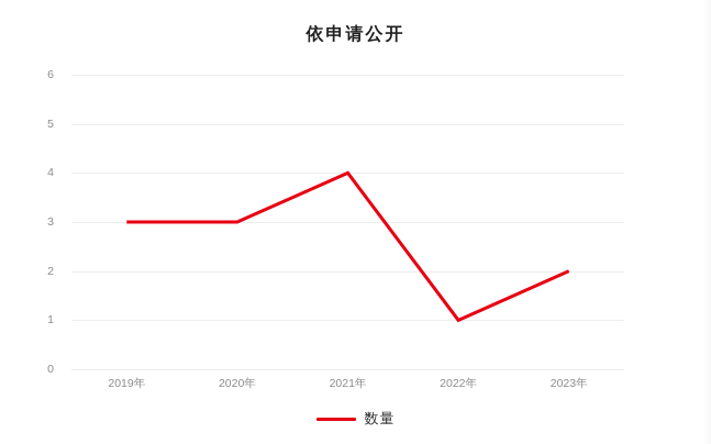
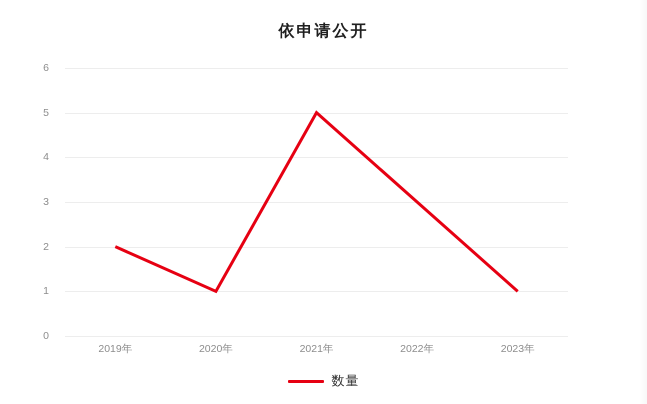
2019年: 3 -> 2
2020年: 3 -> 1
2021年: 4 -> 5
2022年: 1 -> 3
2023年: 2 -> 1
